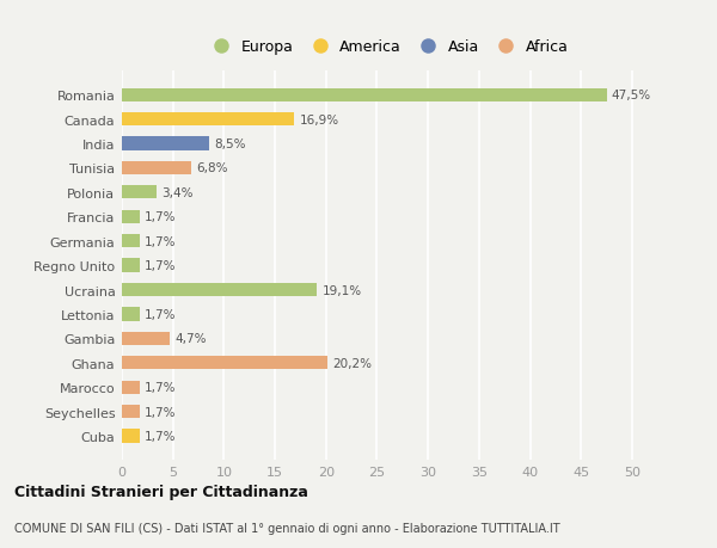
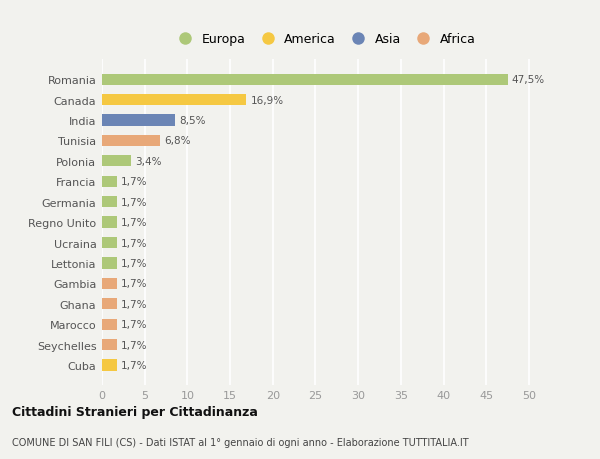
Ucraina: 19,1% -> 1,7%
Gambia: 4,7% -> 1,7%
Ghana: 20,2% -> 1,7%
